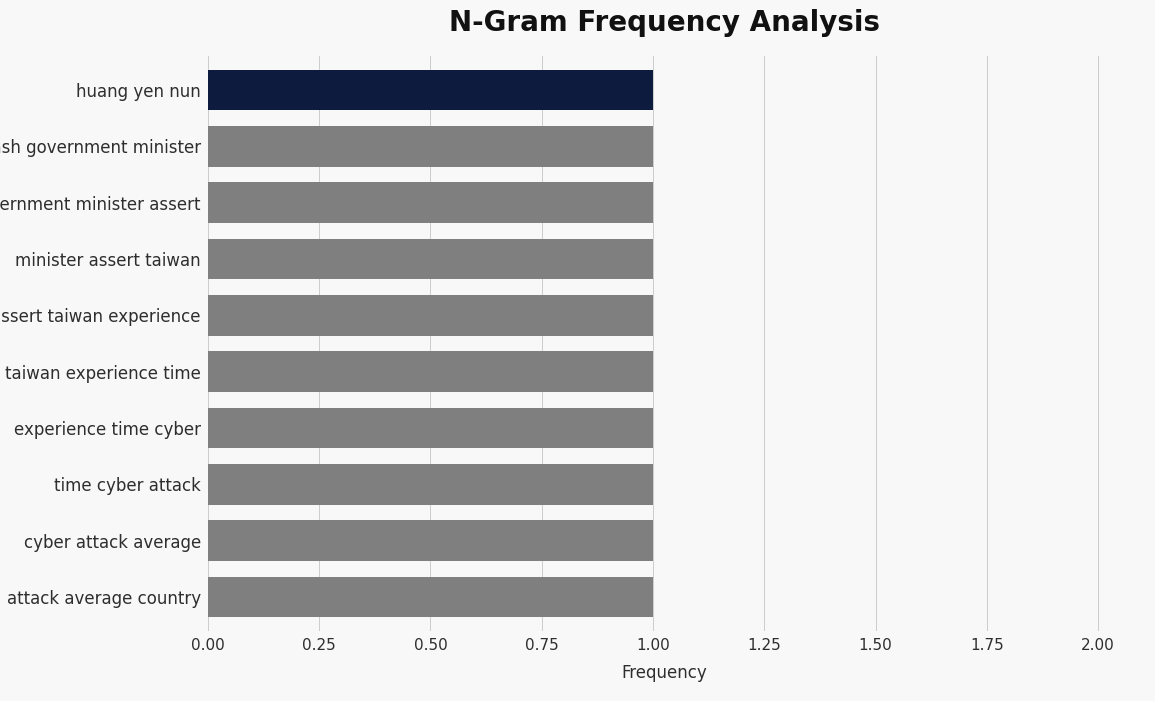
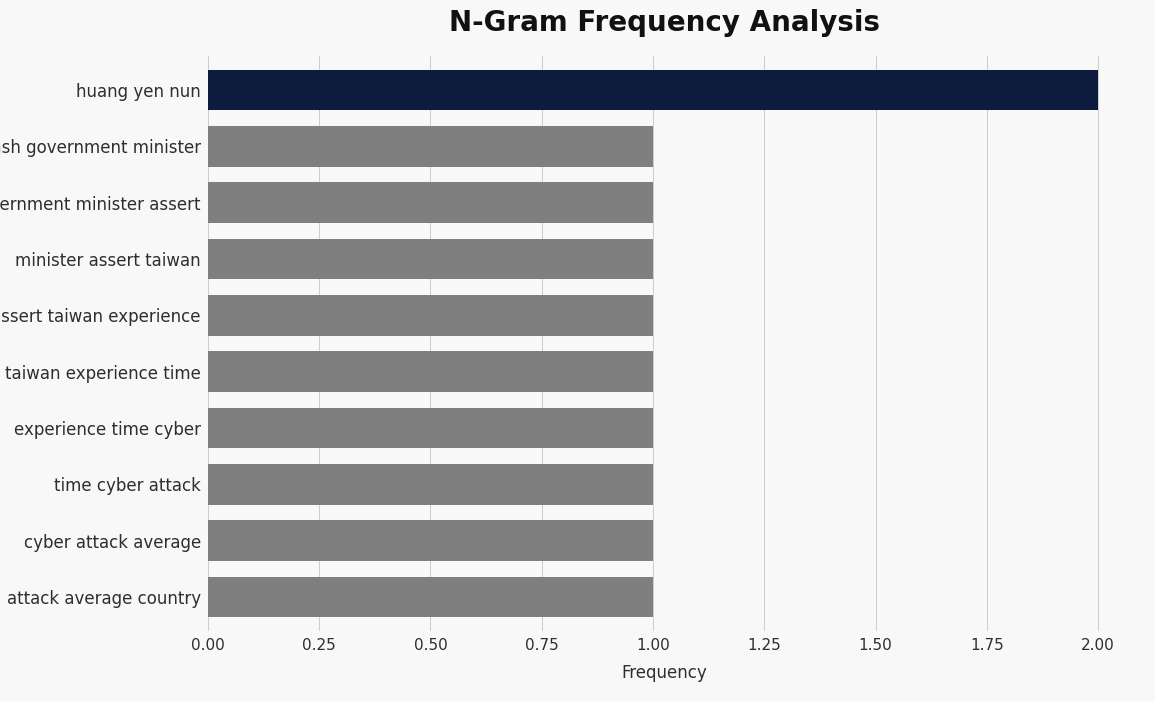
huang yen nun: 1 -> 2
